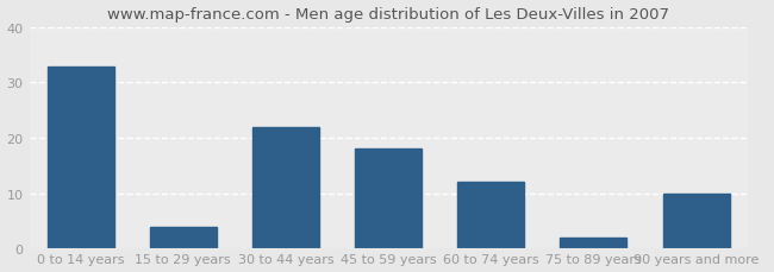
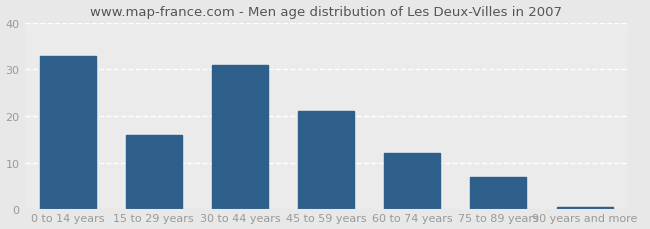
15 to 29 years: 4.0 -> 16.0
30 to 44 years: 22.0 -> 31.0
45 to 59 years: 18.0 -> 21.0
75 to 89 years: 2.0 -> 7.0
90 years and more: 10.0 -> 0.4
